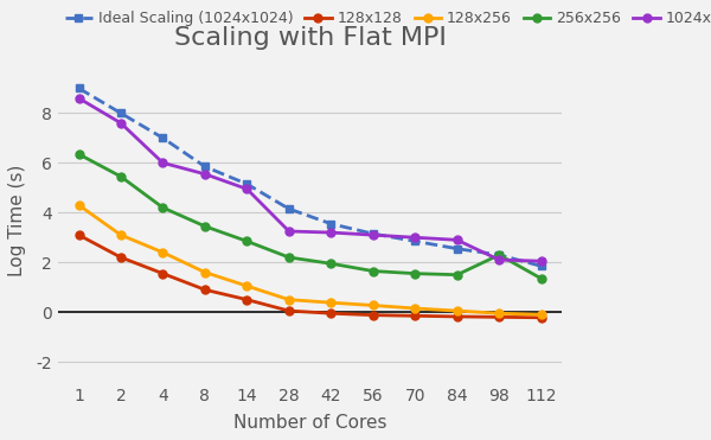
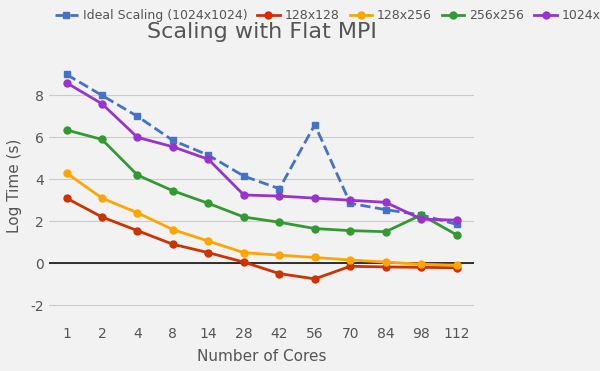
256x256/2: 5.45 -> 5.90
128x128/42: -0.05 -> -0.50
Ideal Scaling (1024x1024)/56: 3.15 -> 6.60
128x128/56: -0.12 -> -0.75
